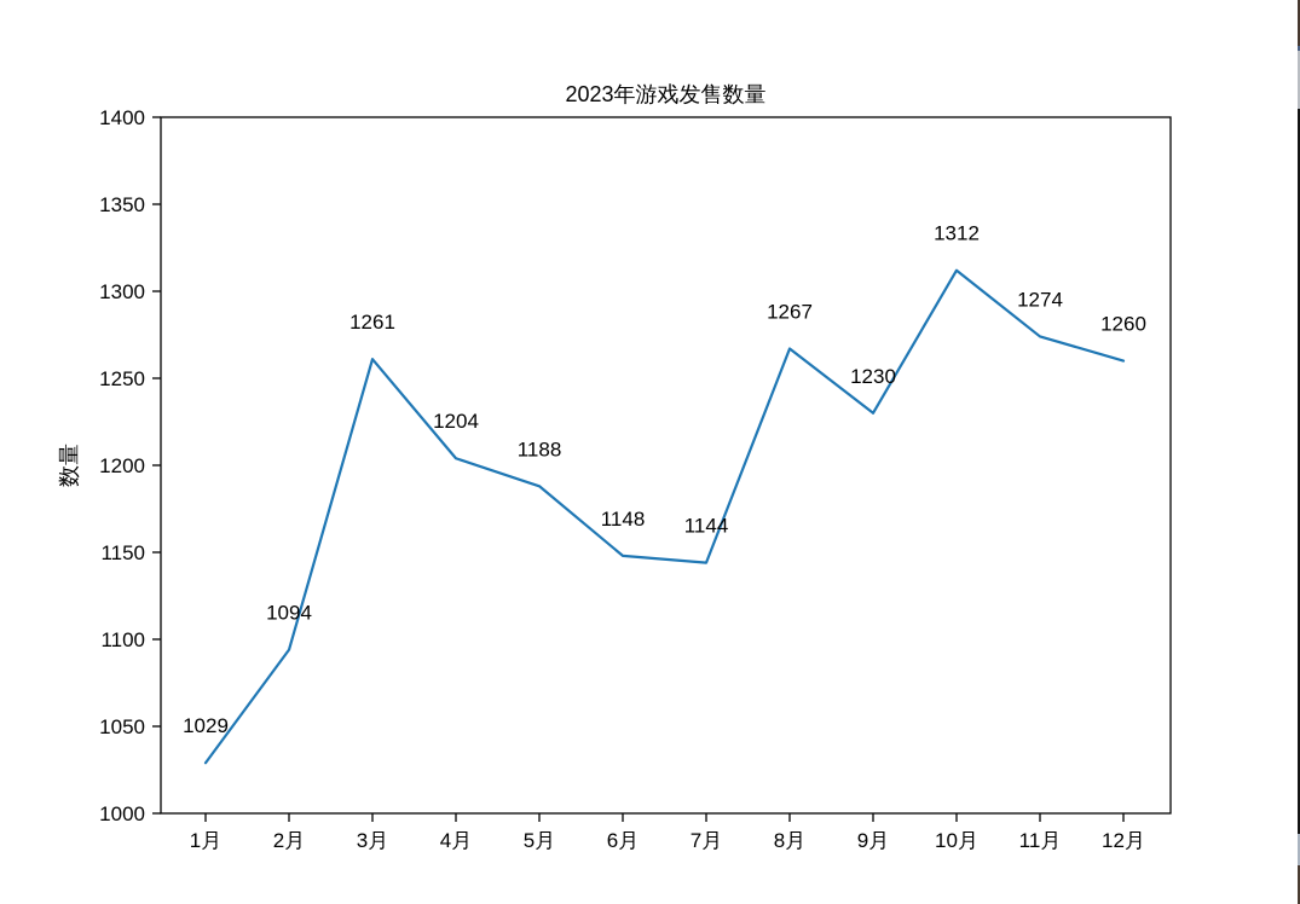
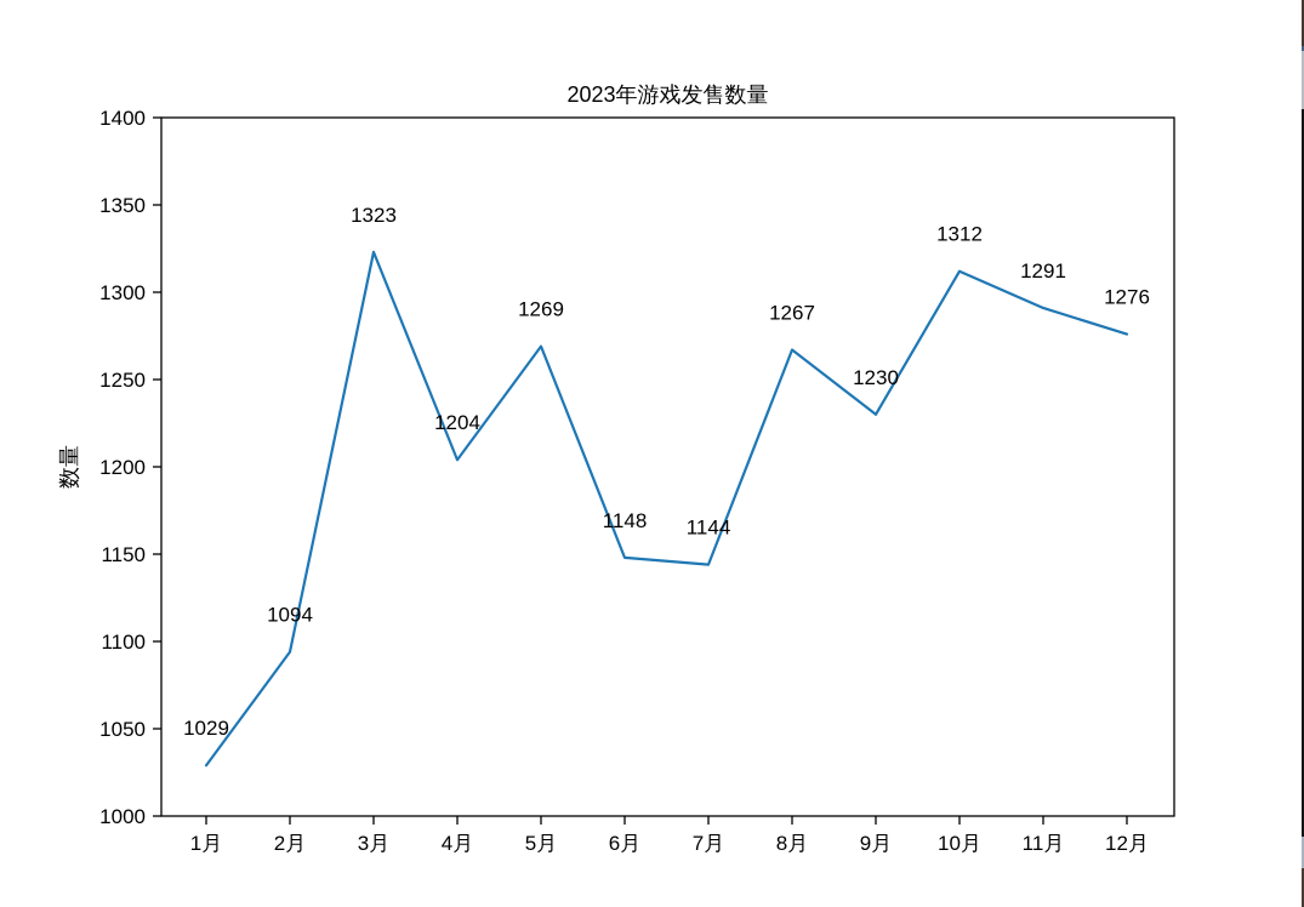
3月: 1261 -> 1323
5月: 1188 -> 1269
11月: 1274 -> 1291
12月: 1260 -> 1276
